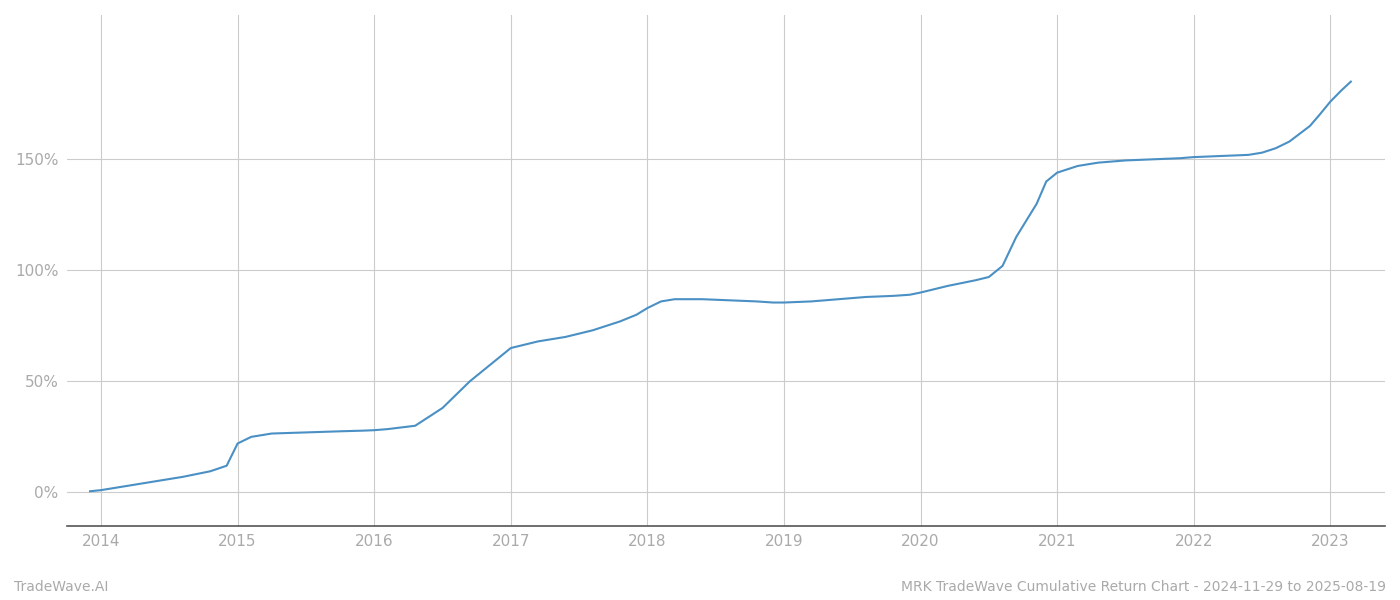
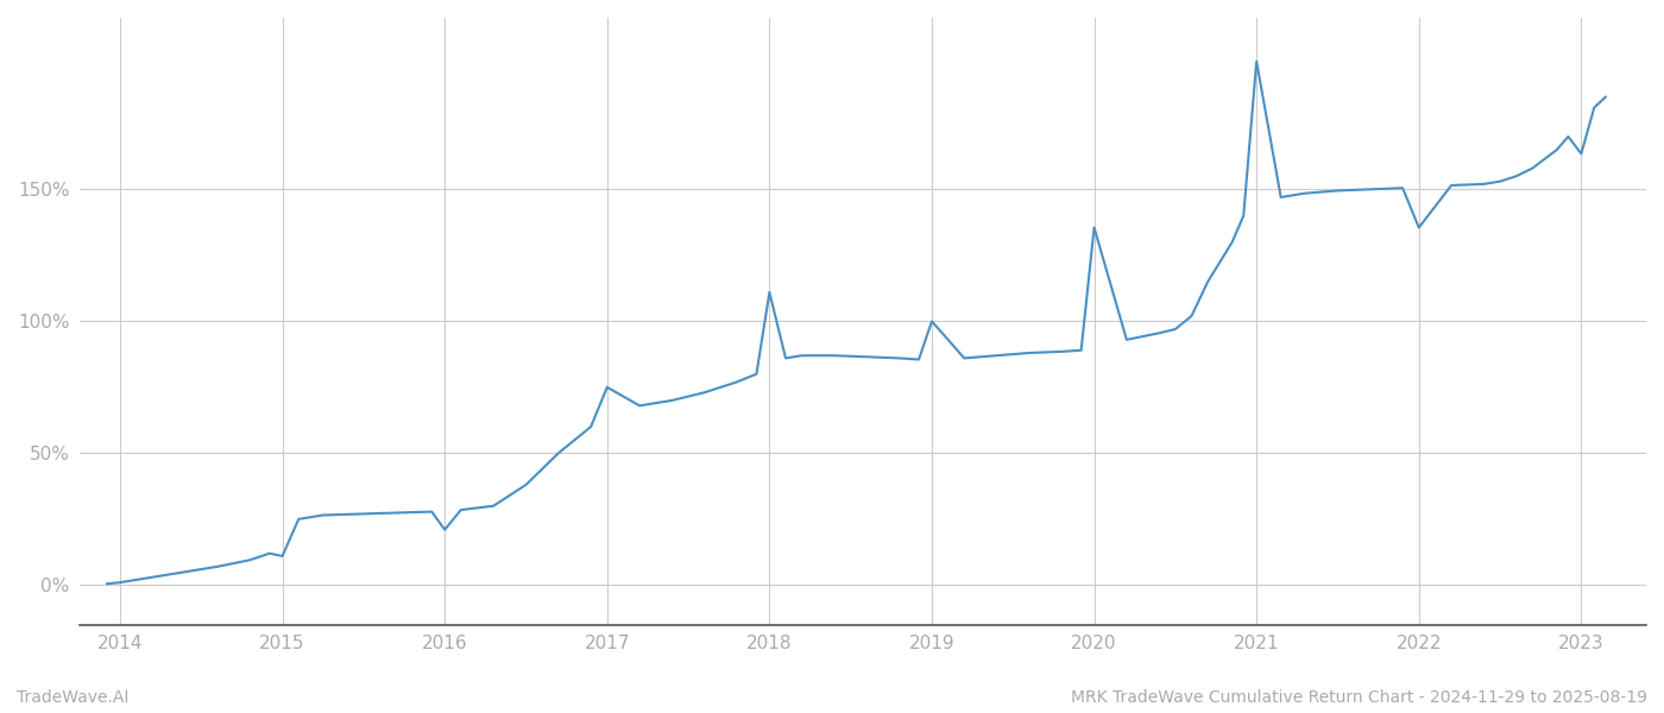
2015: 22.0% -> 11.0%
2016: 28.0% -> 21.0%
2017: 65.0% -> 75.0%
2018: 83.0% -> 111.0%
2019: 85.5% -> 100.0%
2020: 90.0% -> 135.5%
2021: 144.0% -> 198.5%
2022: 151.0% -> 135.5%
2023: 176.0% -> 163.5%
